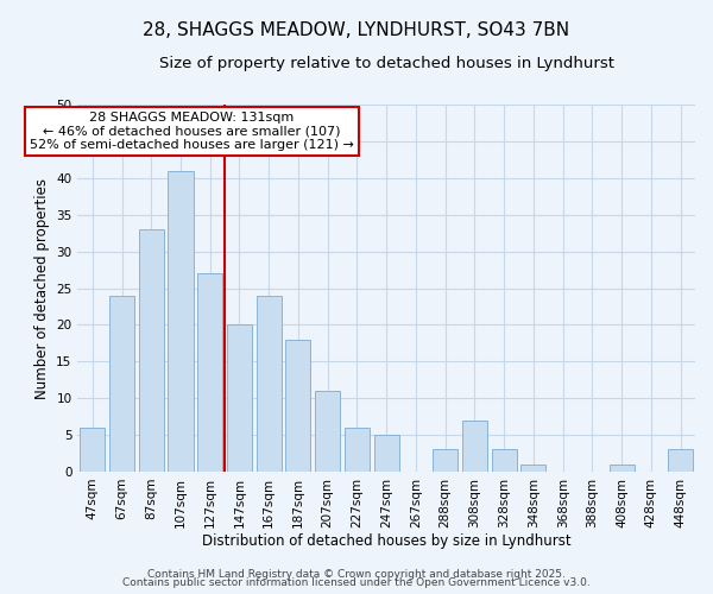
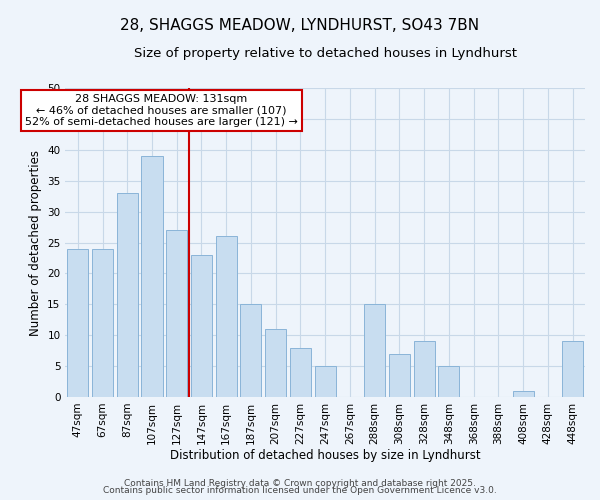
47sqm: 6 -> 24
107sqm: 41 -> 39
147sqm: 20 -> 23
167sqm: 24 -> 26
187sqm: 18 -> 15
227sqm: 6 -> 8
288sqm: 3 -> 15
328sqm: 3 -> 9
348sqm: 1 -> 5
448sqm: 3 -> 9
